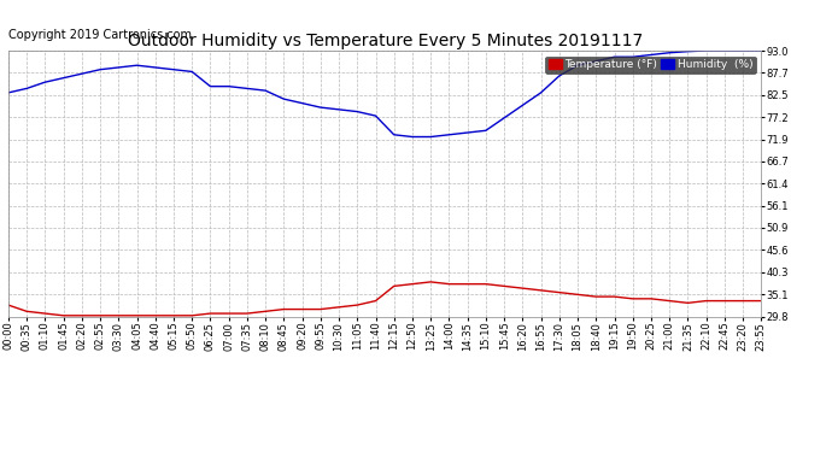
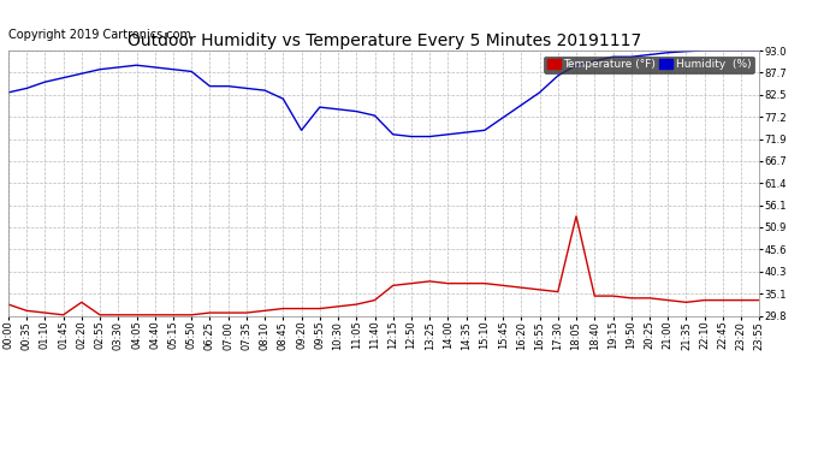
Temperature (°F)/02:20: 30.0 -> 33.0
Humidity (%)/09:20: 80.5 -> 74.0
Temperature (°F)/18:05: 35.0 -> 53.5
